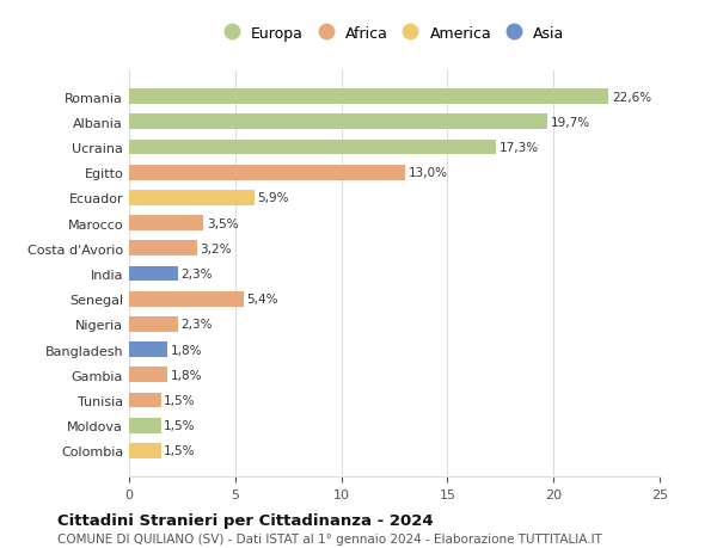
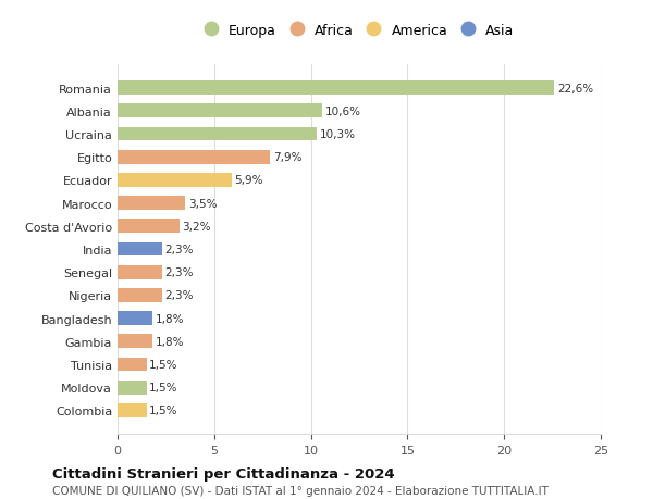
Albania: 19,7% -> 10,6%
Ucraina: 17,3% -> 10,3%
Egitto: 13,0% -> 7,9%
Senegal: 5,4% -> 2,3%
